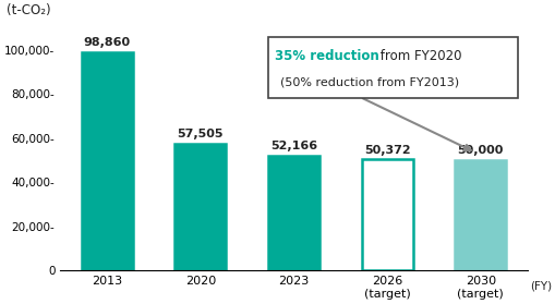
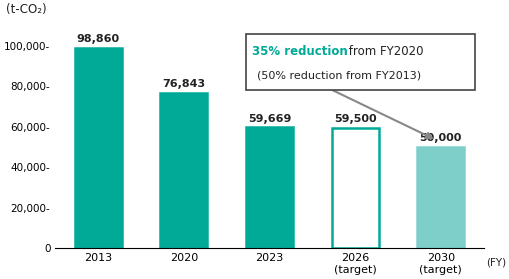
2020: 57,505 -> 76,843
2023: 52,166 -> 59,669
2026 (target): 50,372 -> 59,500
